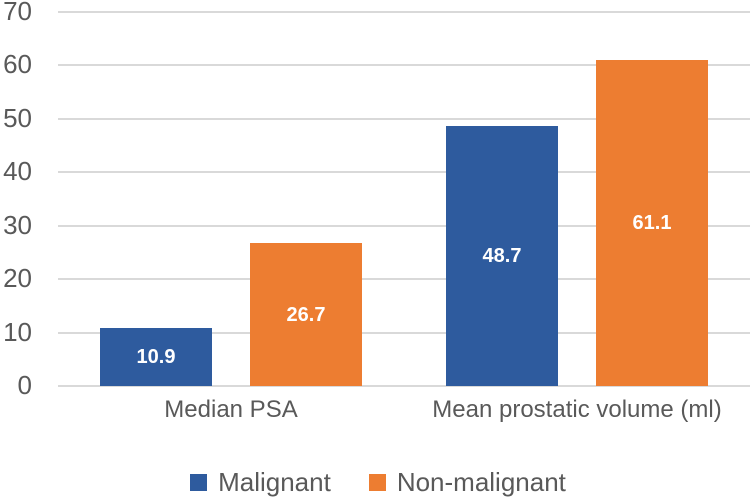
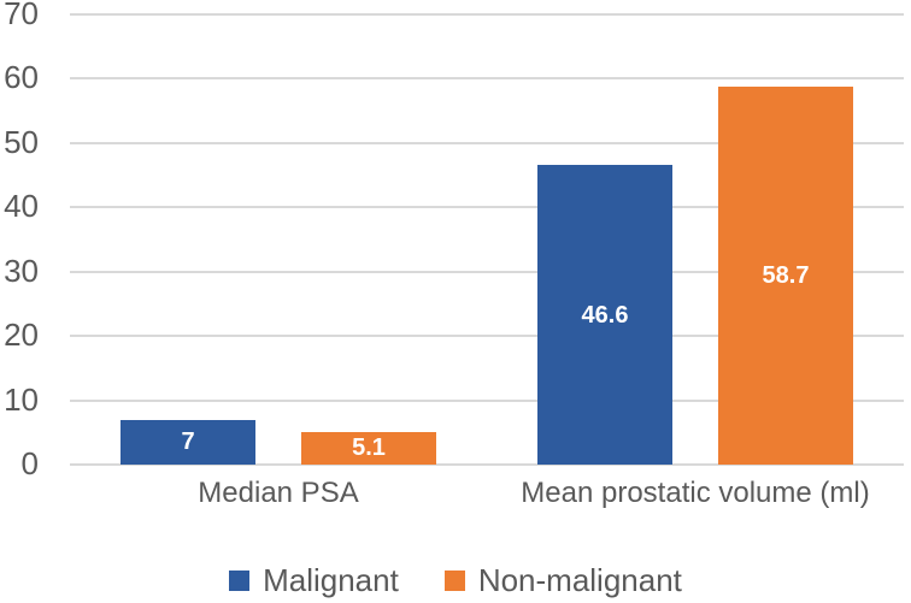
Malignant/Median PSA: 10.9 -> 7
Non-malignant/Median PSA: 26.7 -> 5.1
Malignant/Mean prostatic volume (ml): 48.7 -> 46.6
Non-malignant/Mean prostatic volume (ml): 61.1 -> 58.7
